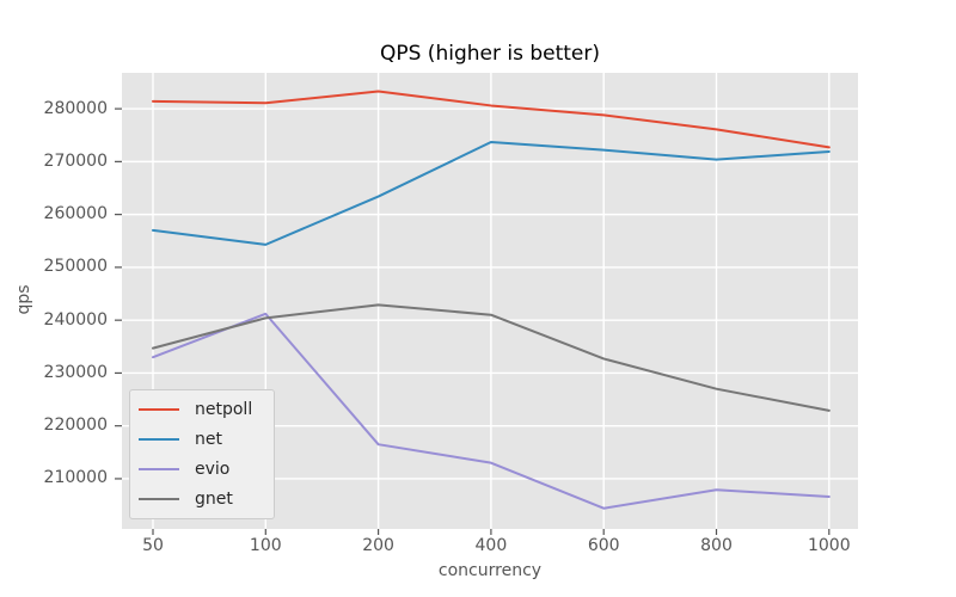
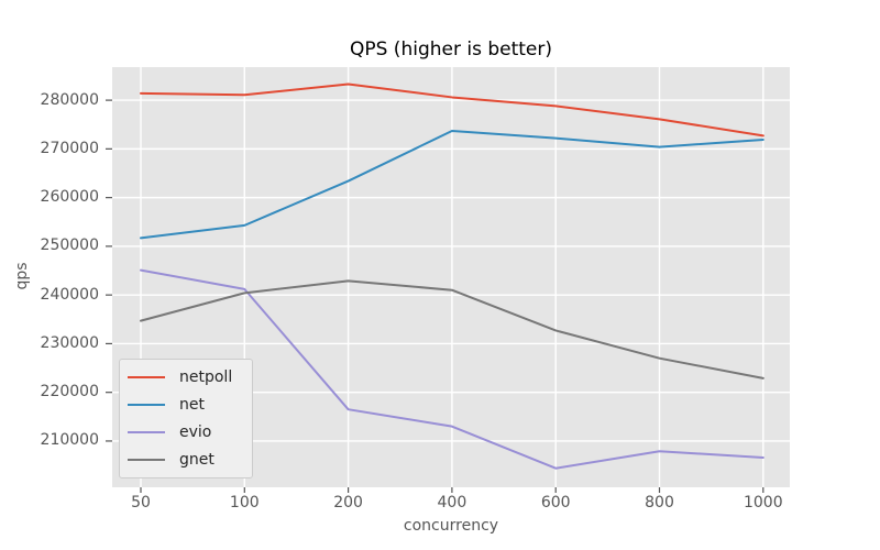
net/50: 257000 -> 252000
evio/50: 233000 -> 245000
